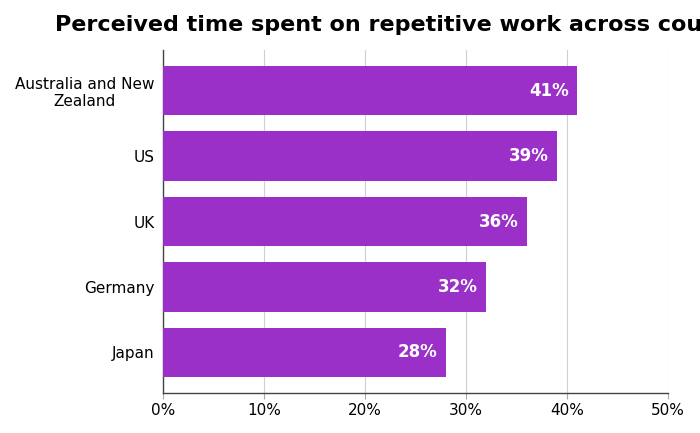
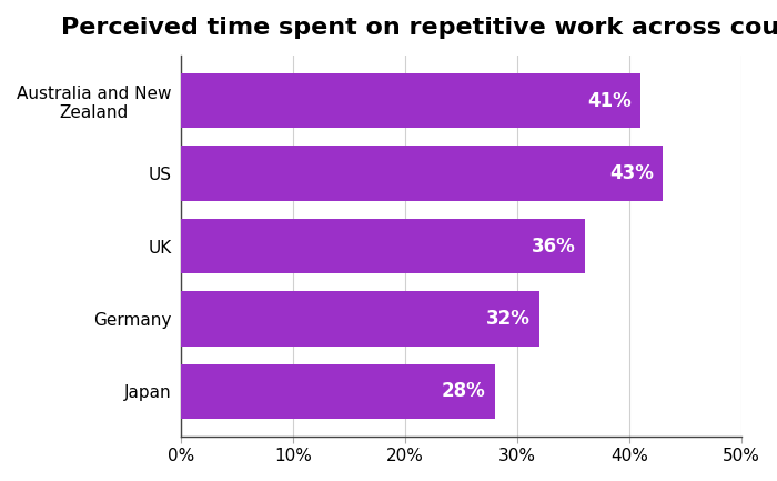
US: 39% -> 43%
